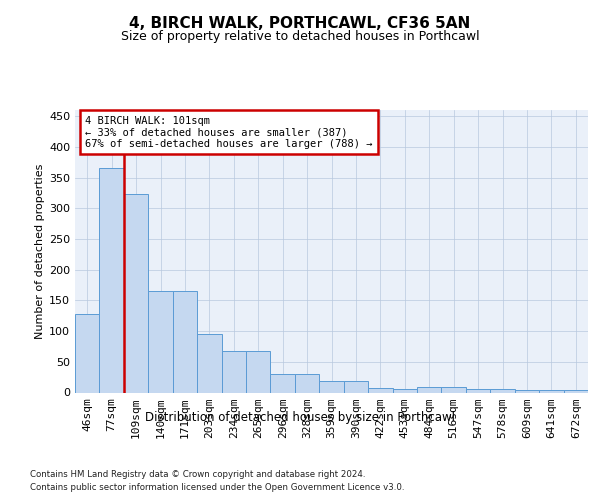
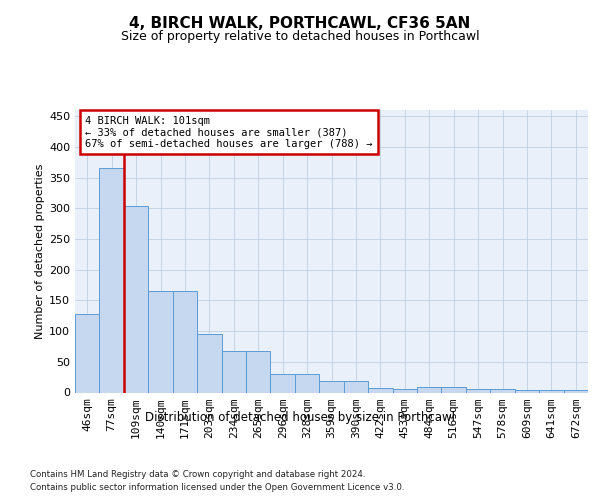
109sqm: 324 -> 304
